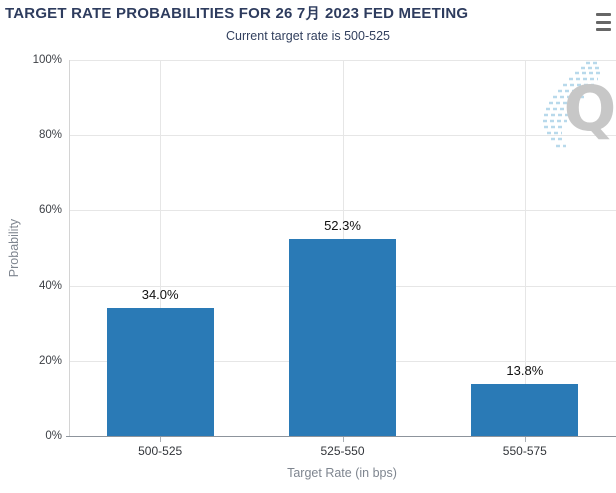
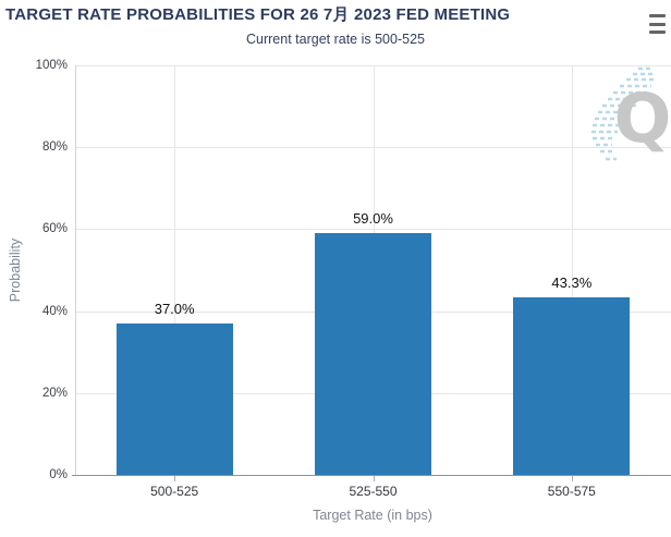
500-525: 34.0% -> 37.0%
525-550: 52.3% -> 59.0%
550-575: 13.8% -> 43.3%
